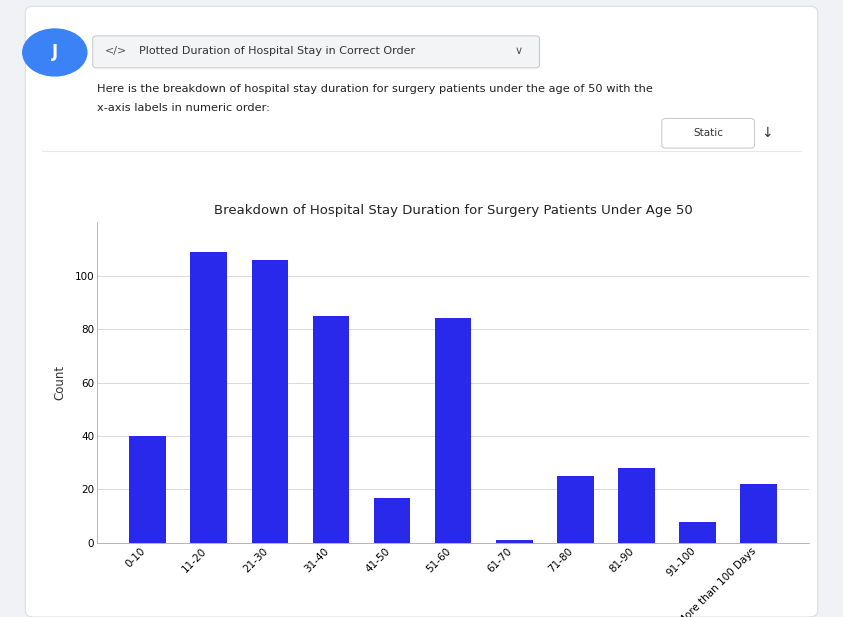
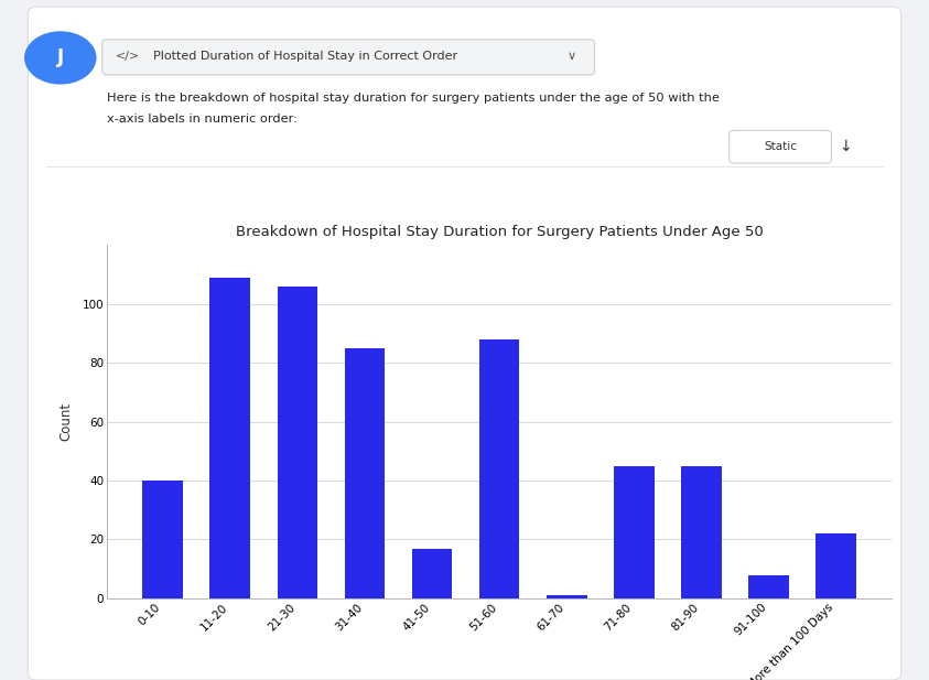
51-60: 84 -> 88
71-80: 25 -> 45
81-90: 28 -> 45
